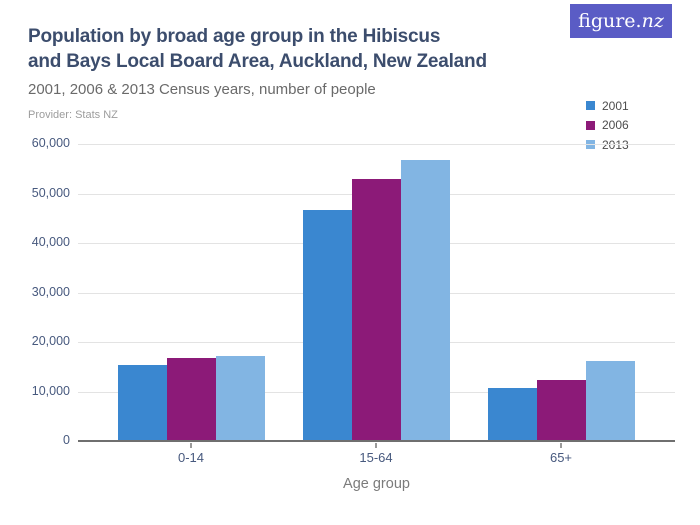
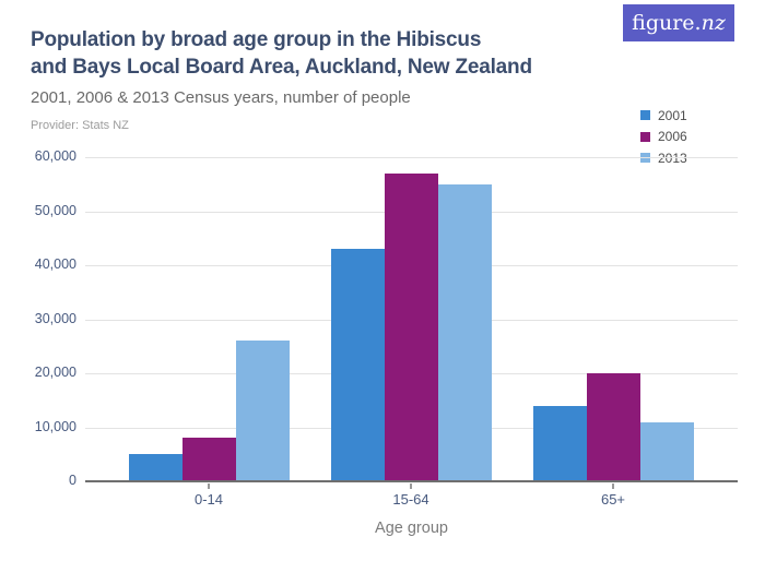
2001/0-14: 15000 -> 5000
2006/0-14: 17000 -> 8000
2013/0-14: 17000 -> 26000
2001/15-64: 47000 -> 43000
2006/15-64: 53000 -> 57000
2013/15-64: 57000 -> 55000
2001/65+: 11000 -> 14000
2006/65+: 12000 -> 20000
2013/65+: 16000 -> 11000
